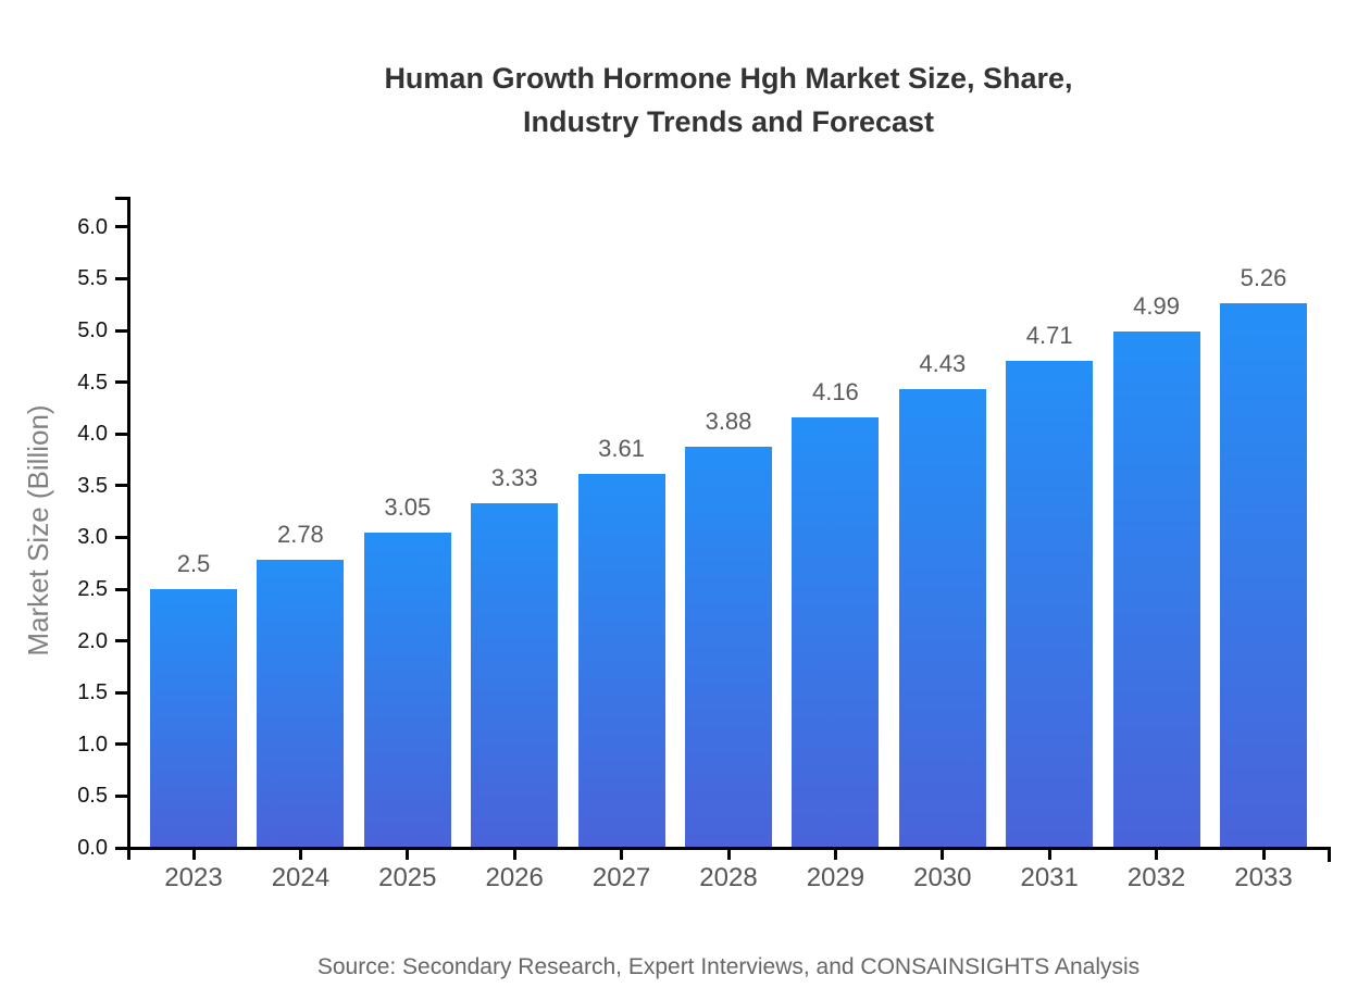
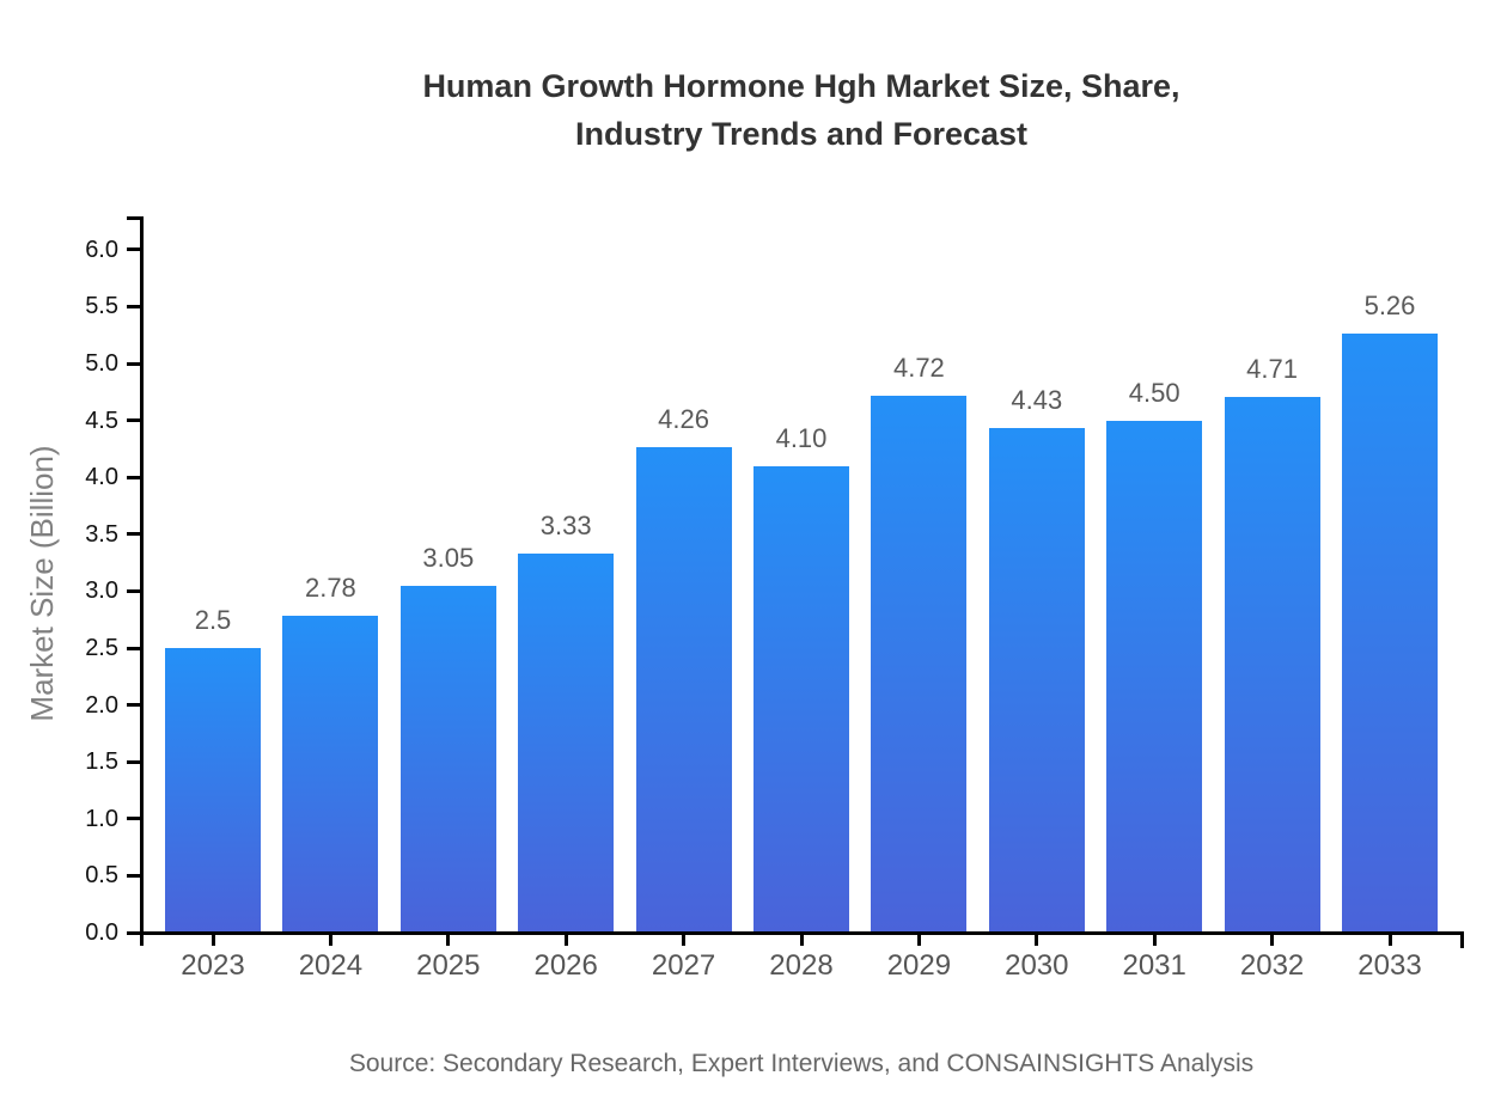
2027: 3.61 -> 4.26
2028: 3.88 -> 4.10
2029: 4.16 -> 4.72
2031: 4.71 -> 4.50
2032: 4.99 -> 4.71
